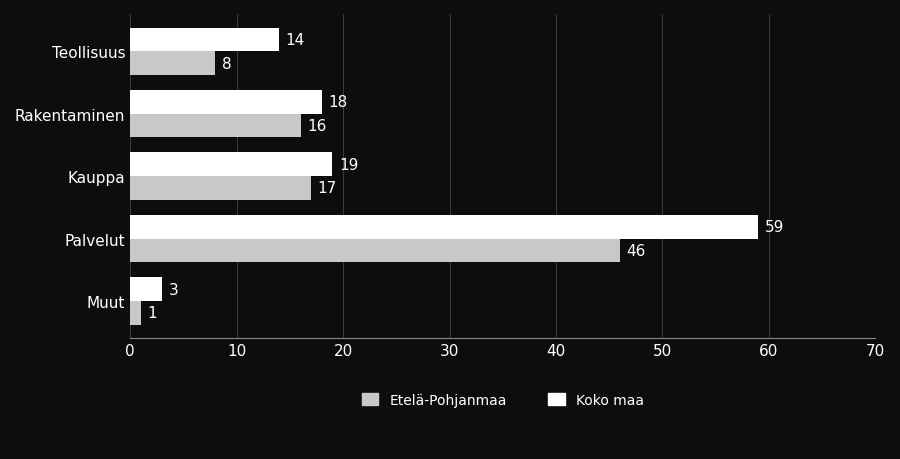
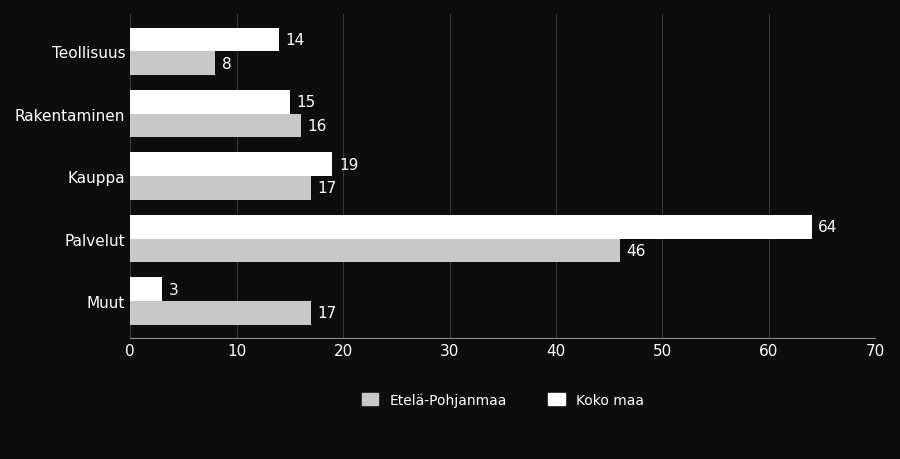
Koko maa/Rakentaminen: 18 -> 15
Koko maa/Palvelut: 59 -> 64
Etelä-Pohjanmaa/Muut: 1 -> 17
